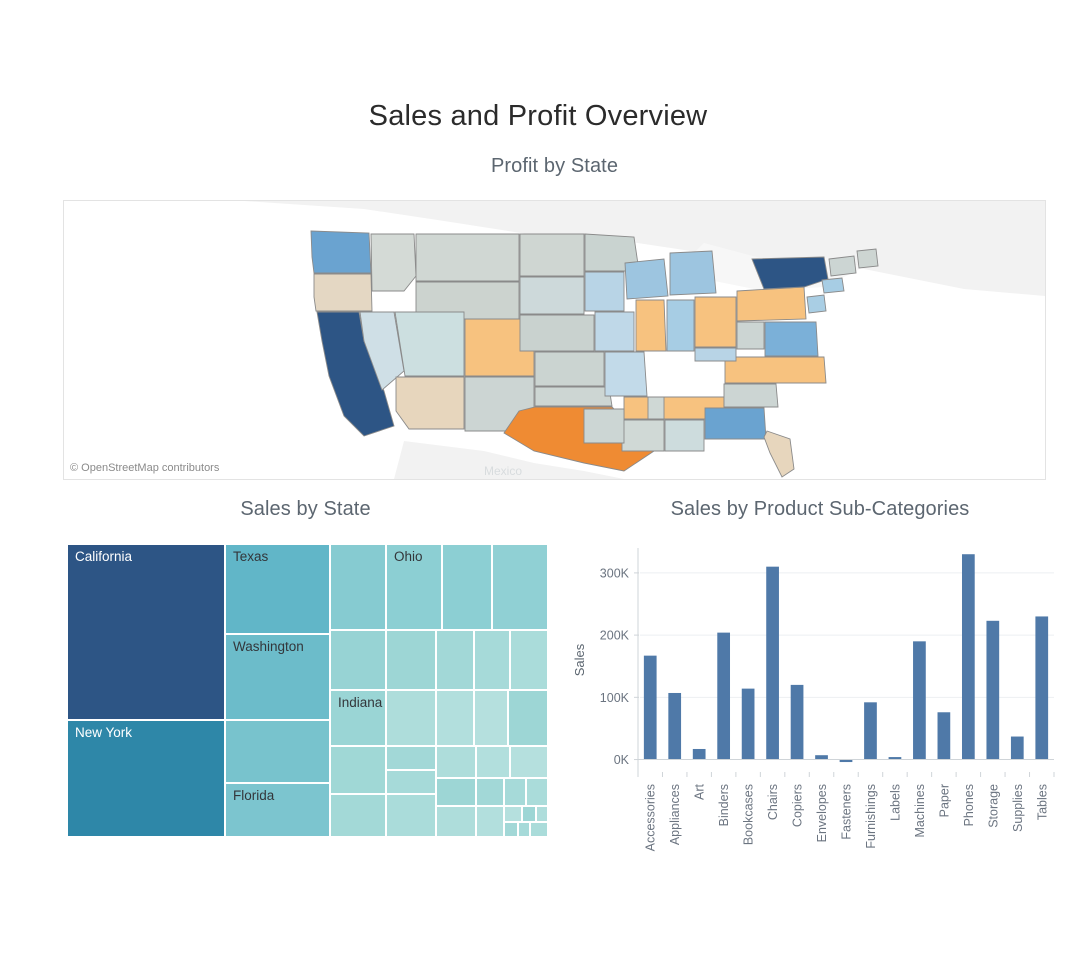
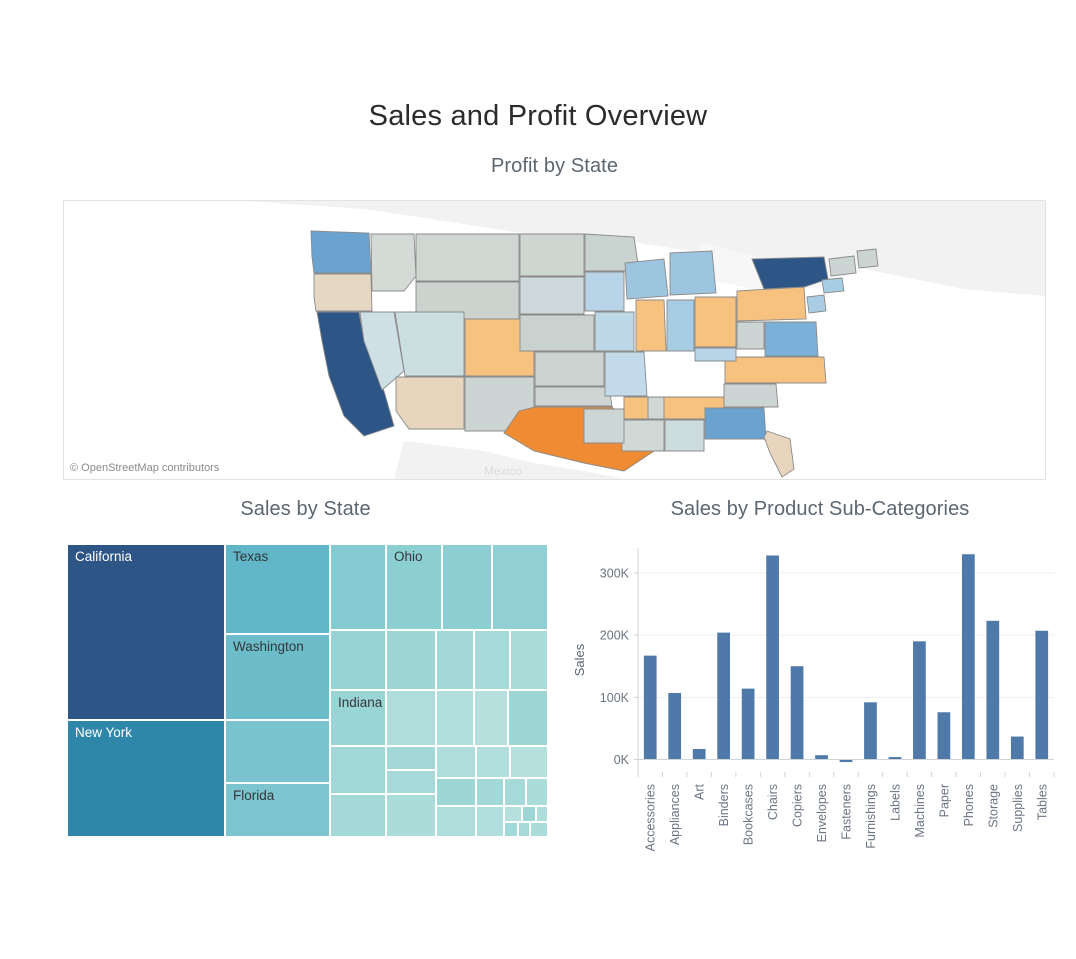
Chairs: 310K -> 330K
Copiers: 120K -> 150K
Tables: 230K -> 210K
